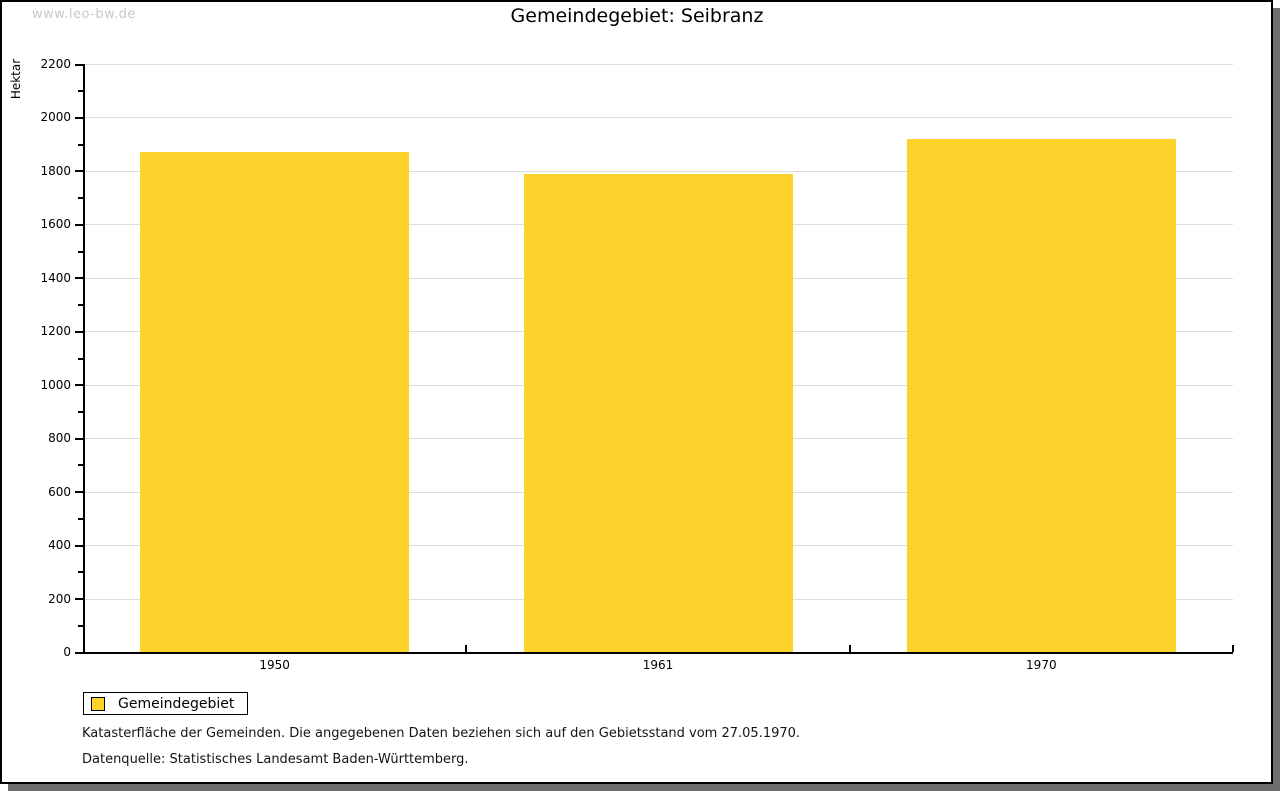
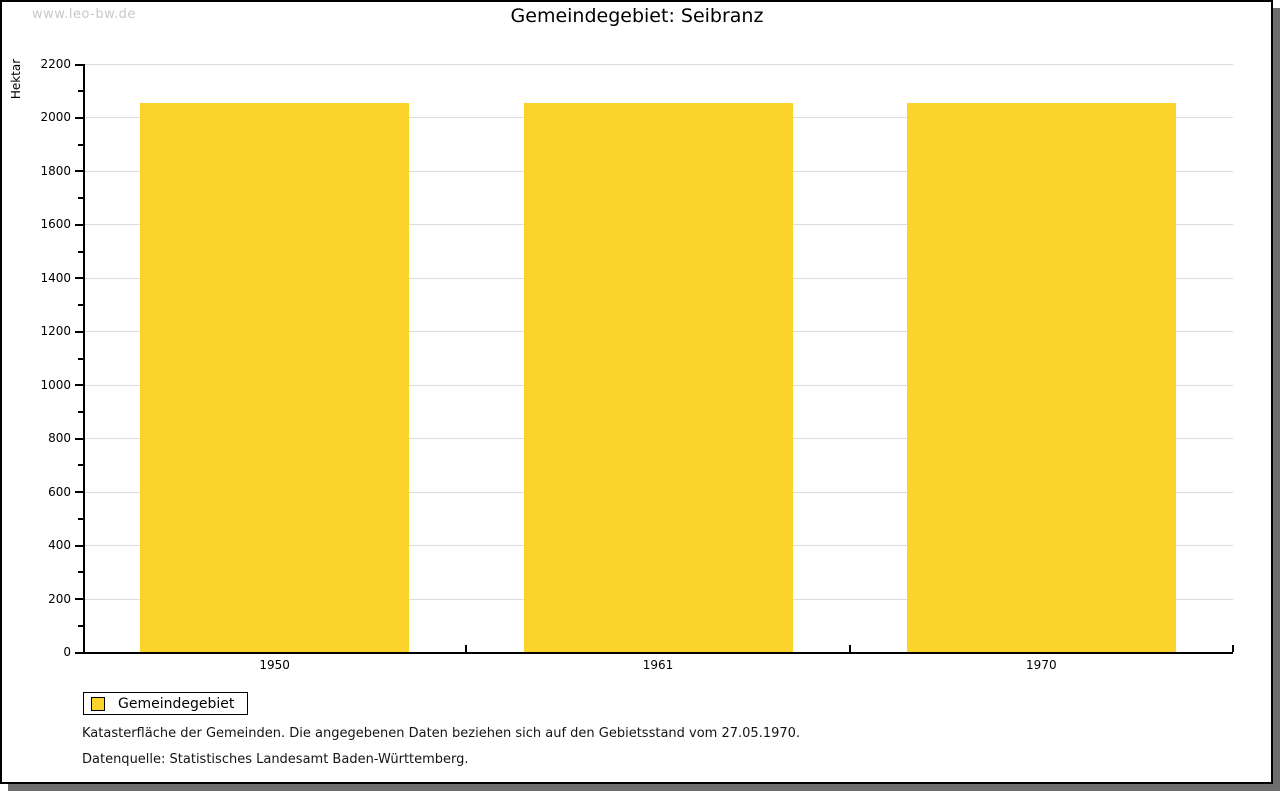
1950: 1870 -> 2060
1961: 1790 -> 2060
1970: 1920 -> 2060
